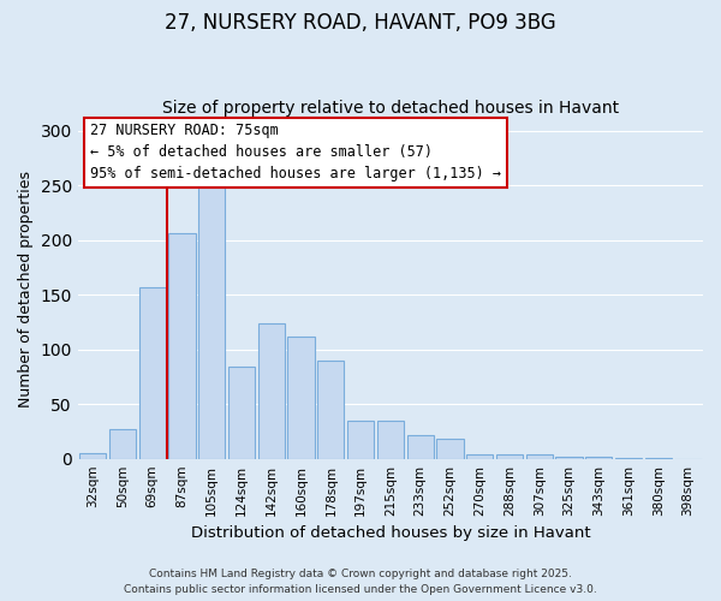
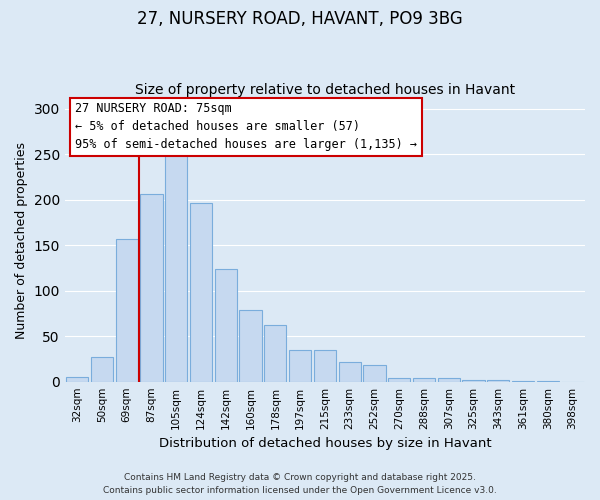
124sqm: 84 -> 196
160sqm: 112 -> 79
178sqm: 90 -> 62
